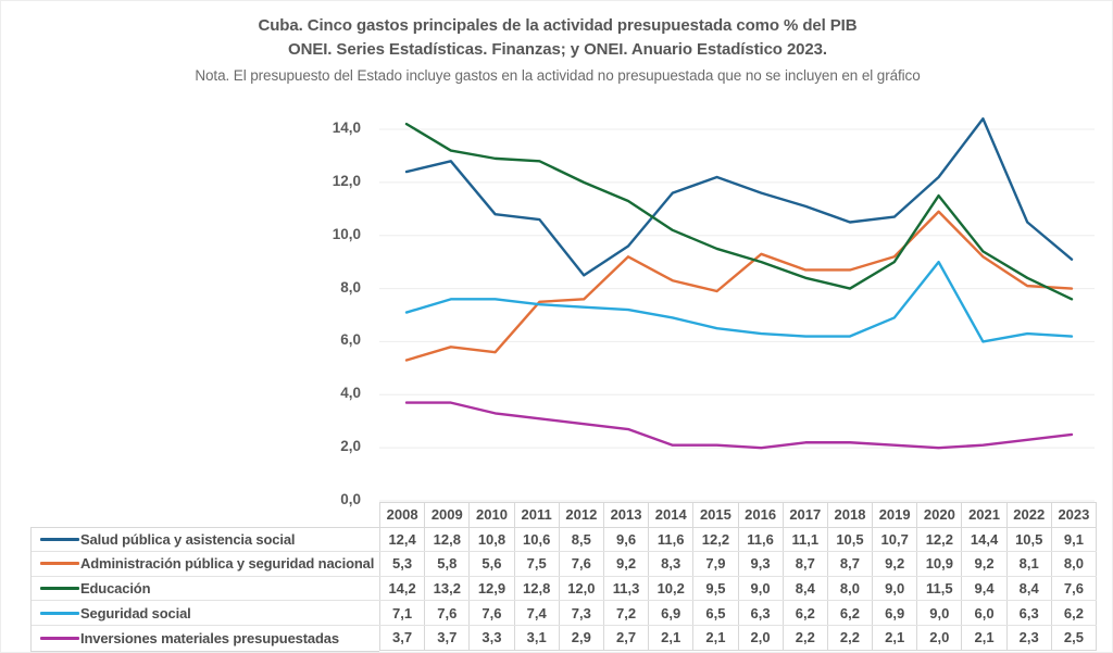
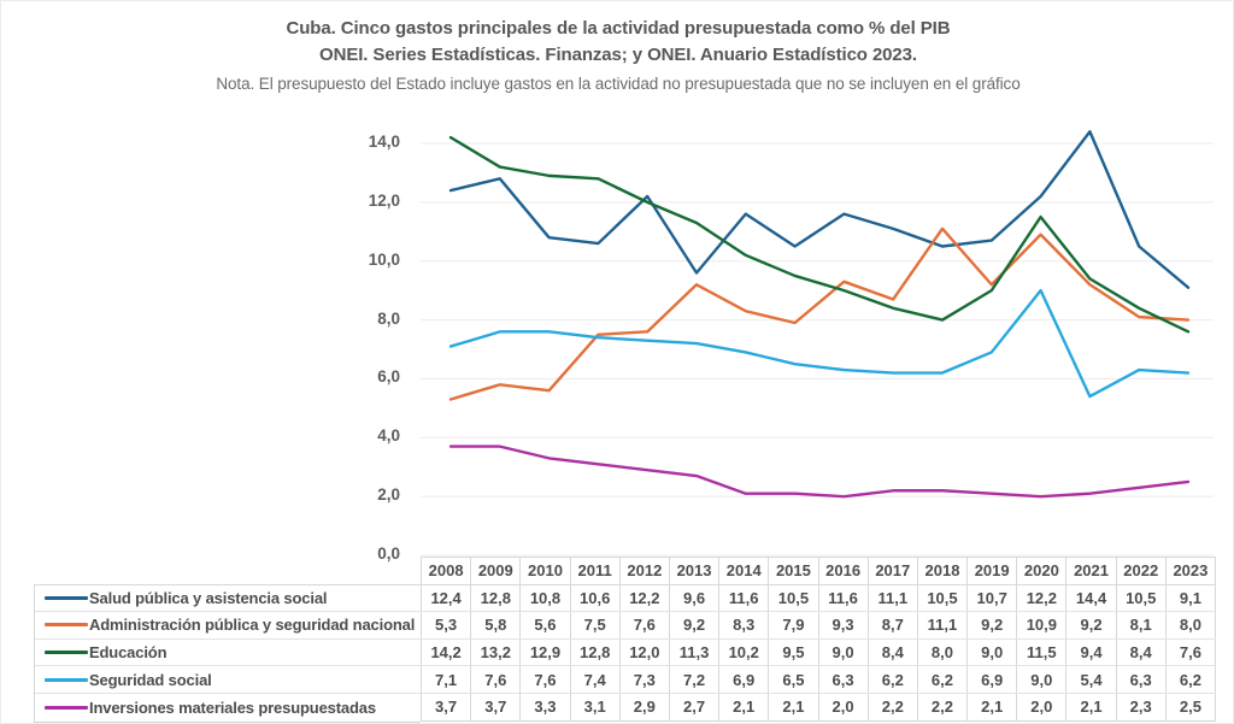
Salud pública y asistencia social/2012: 8,5 -> 12,2
Salud pública y asistencia social/2015: 12,2 -> 10,5
Administración pública y seguridad nacional/2018: 8,7 -> 11,1
Seguridad social/2021: 6,0 -> 5,4
